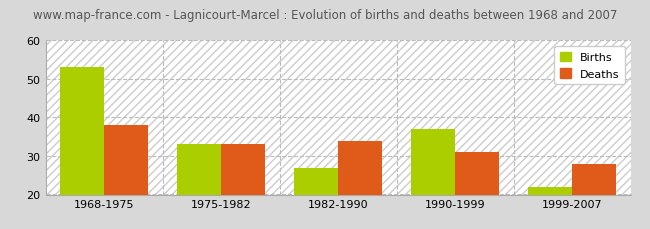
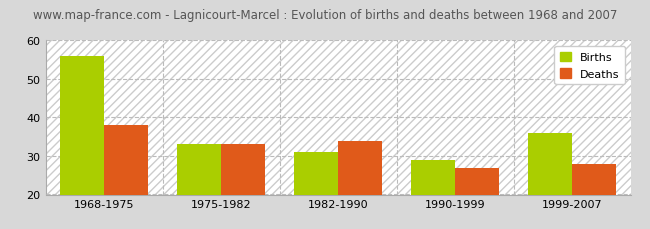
Births/1968-1975: 53 -> 56
Births/1982-1990: 27 -> 31
Births/1990-1999: 37 -> 29
Deaths/1990-1999: 31 -> 27
Births/1999-2007: 22 -> 36
